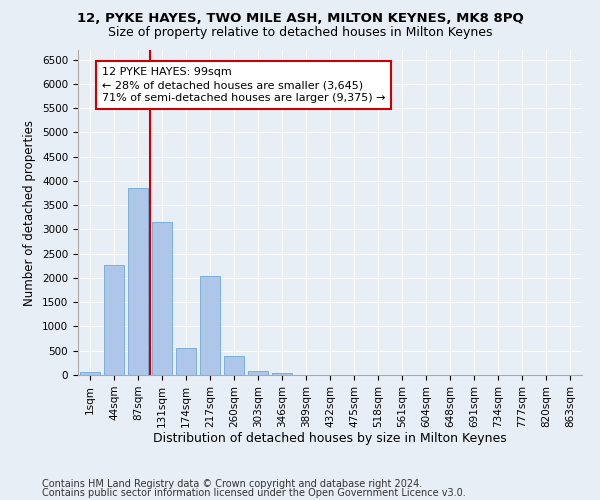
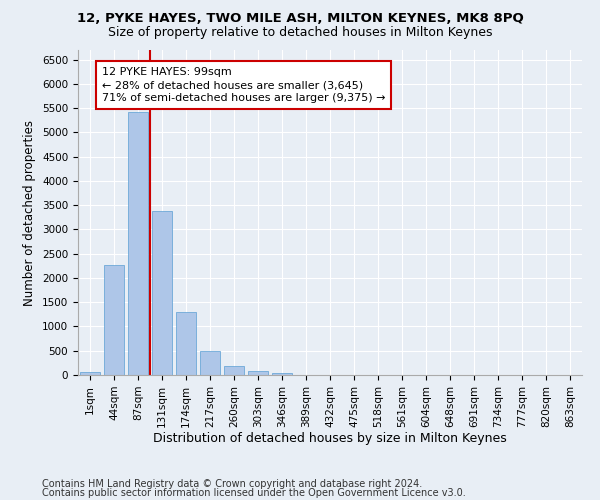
87sqm: 3850 -> 5430
131sqm: 3150 -> 3380
174sqm: 550 -> 1290
217sqm: 2050 -> 490
260sqm: 400 -> 180
